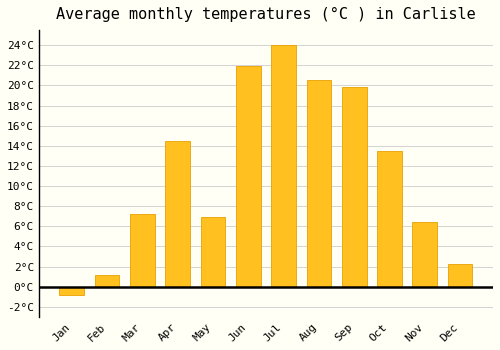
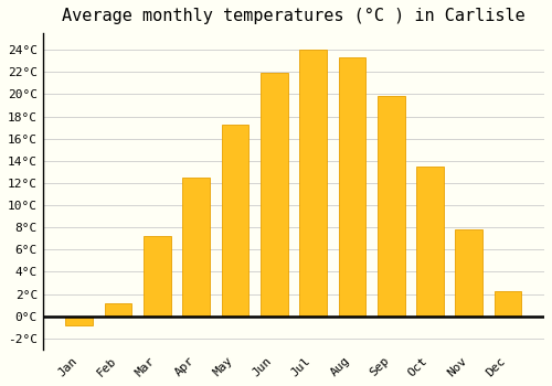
Apr: 14.5°C -> 12.5°C
May: 6.9°C -> 17.3°C
Aug: 20.5°C -> 23.3°C
Nov: 6.4°C -> 7.8°C
